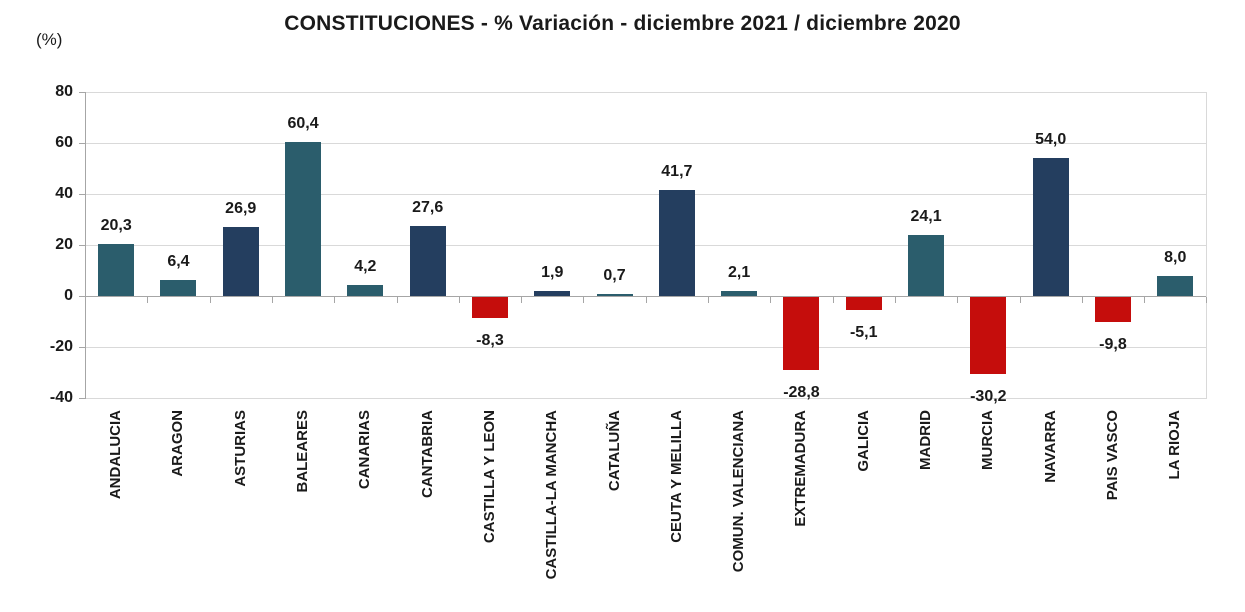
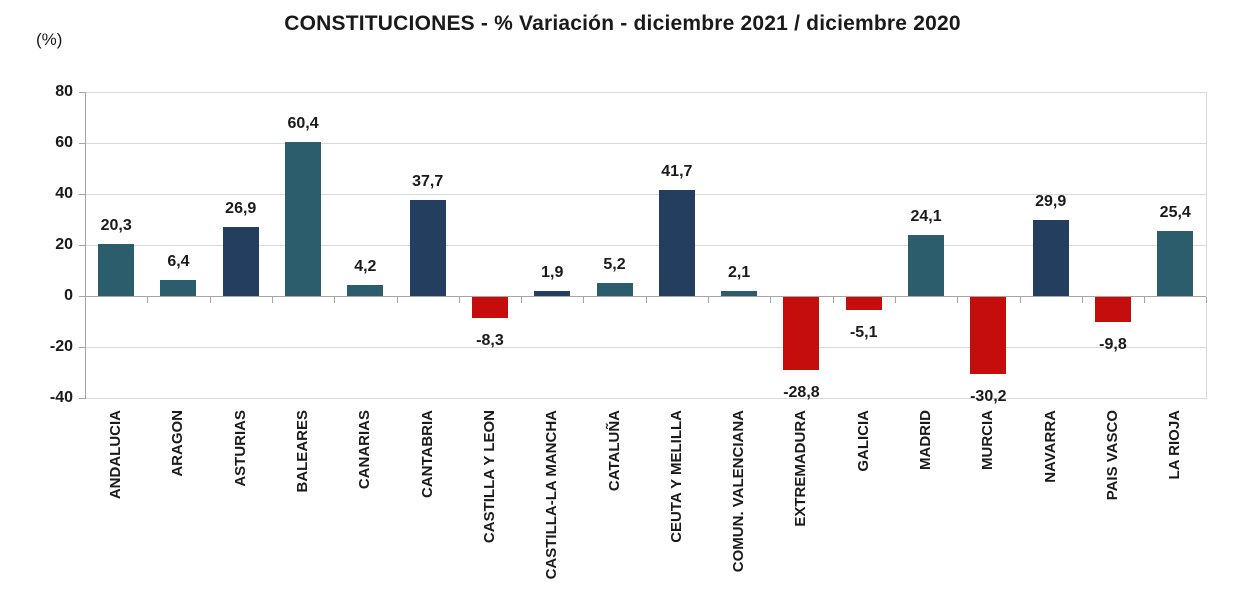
CANTABRIA: 27,6 -> 37,7
CATALUÑA: 0,7 -> 5,2
NAVARRA: 54,0 -> 29,9
LA RIOJA: 8,0 -> 25,4
